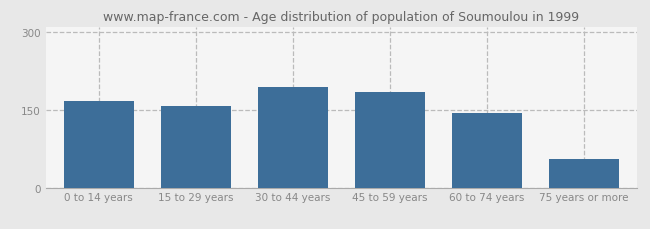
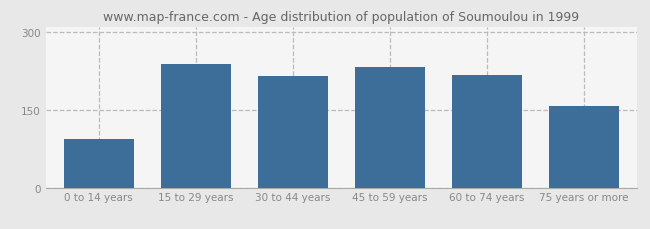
0 to 14 years: 167 -> 94
15 to 29 years: 157 -> 238
30 to 44 years: 193 -> 214
45 to 59 years: 185 -> 232
60 to 74 years: 144 -> 216
75 years or more: 55 -> 158
